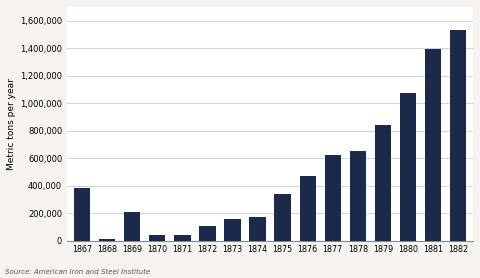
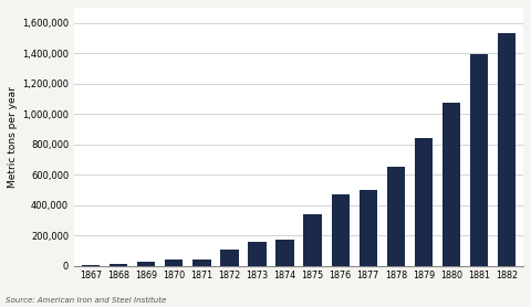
1867: 380,000 -> 0
1869: 210,000 -> 30,000
1877: 620,000 -> 500,000
